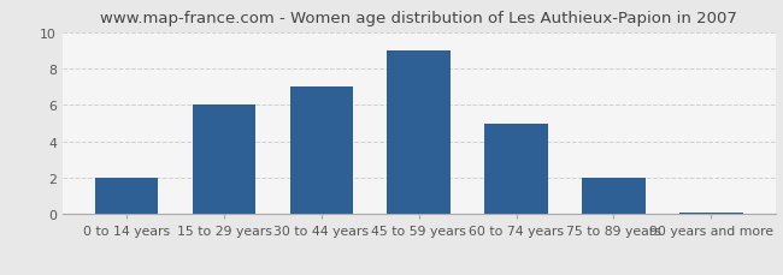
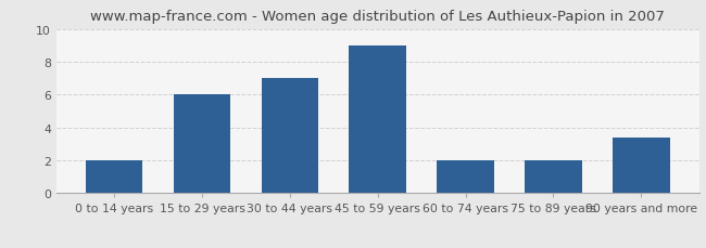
60 to 74 years: 5.0 -> 2.0
90 years and more: 0.1 -> 3.4
